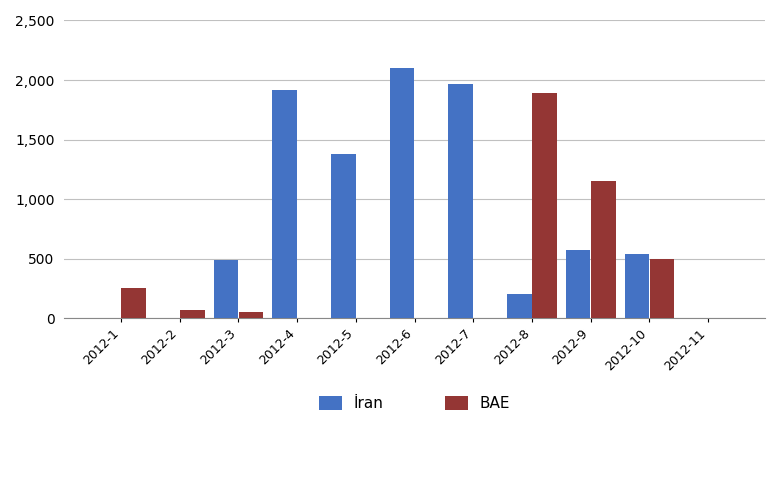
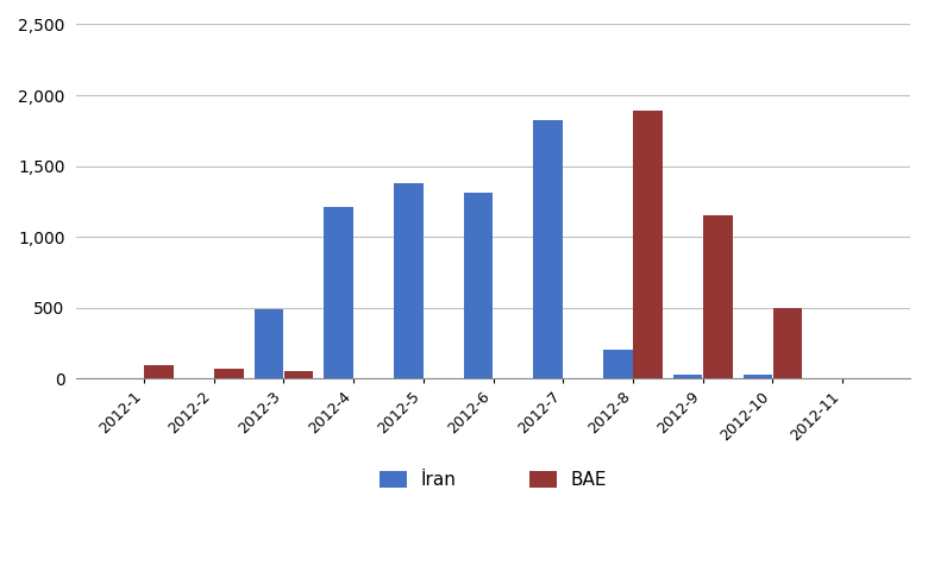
BAE/2012-1: 250 -> 90
İran/2012-4: 1,920 -> 1,210
İran/2012-6: 2,100 -> 1,310
İran/2012-7: 1,970 -> 1,820
İran/2012-9: 570 -> 20
İran/2012-10: 540 -> 20
